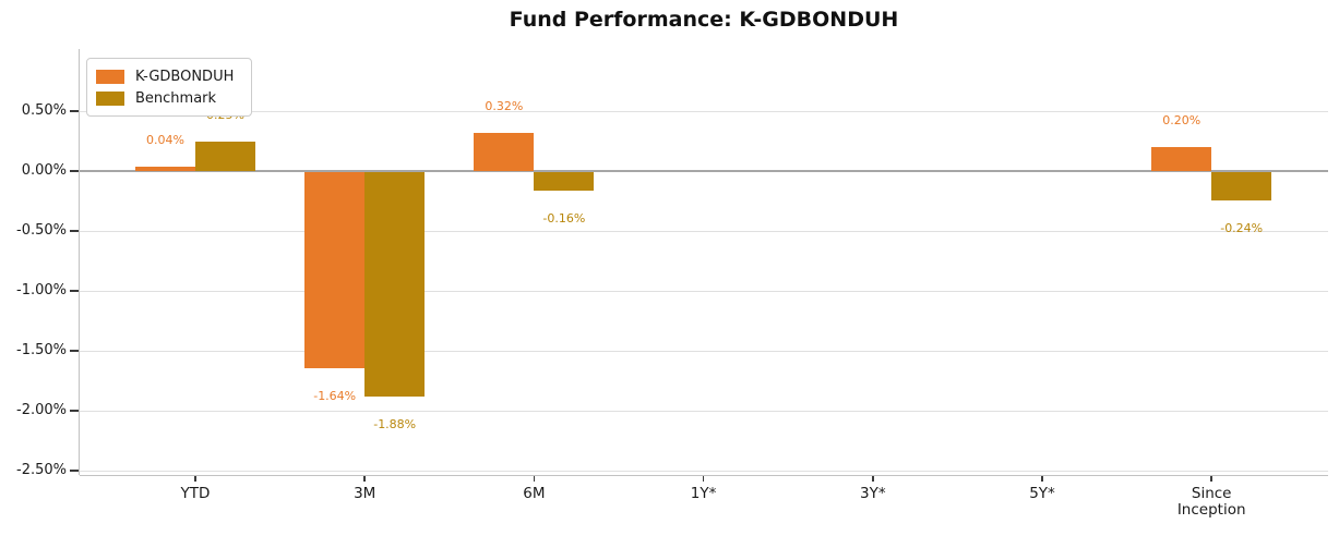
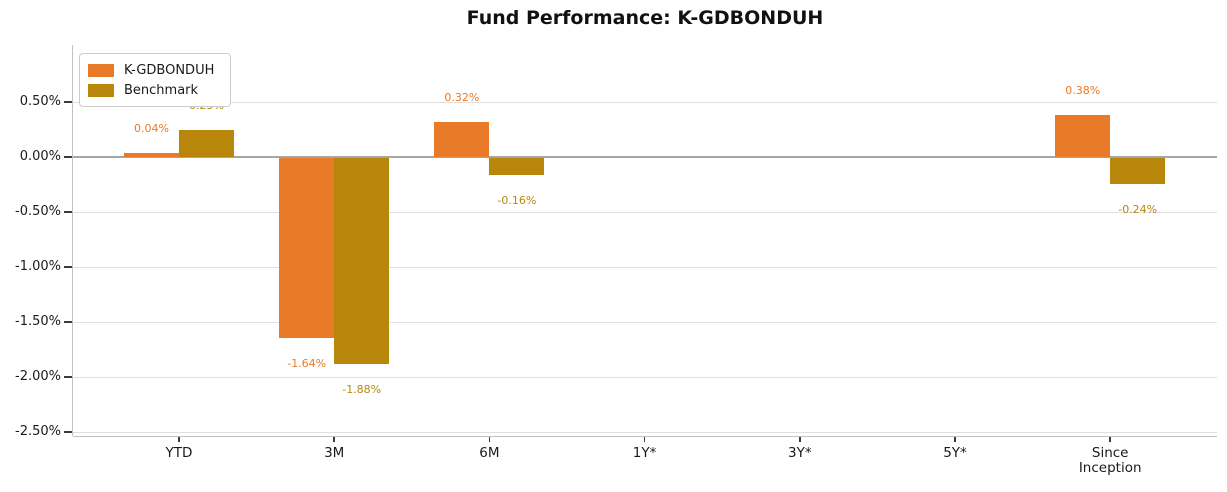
K-GDBONDUH/Since Inception: 0.20% -> 0.38%
